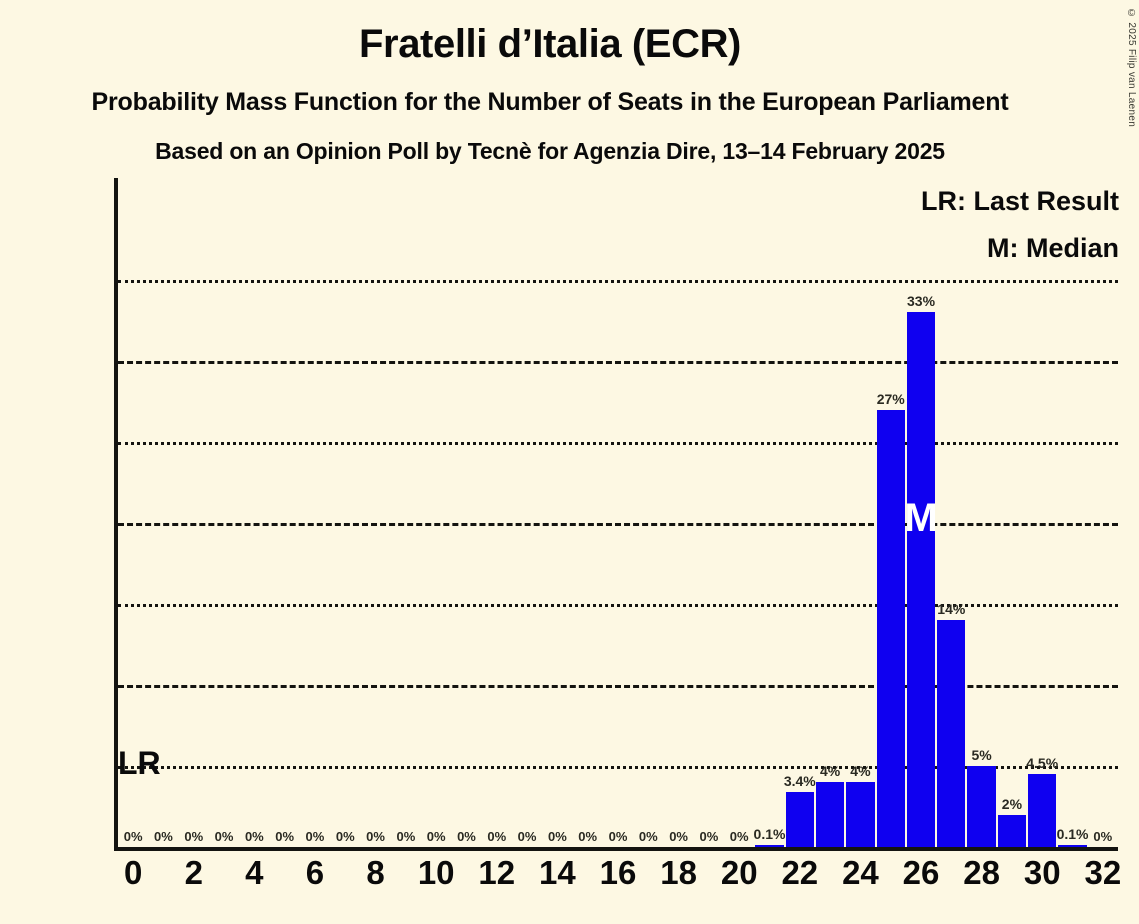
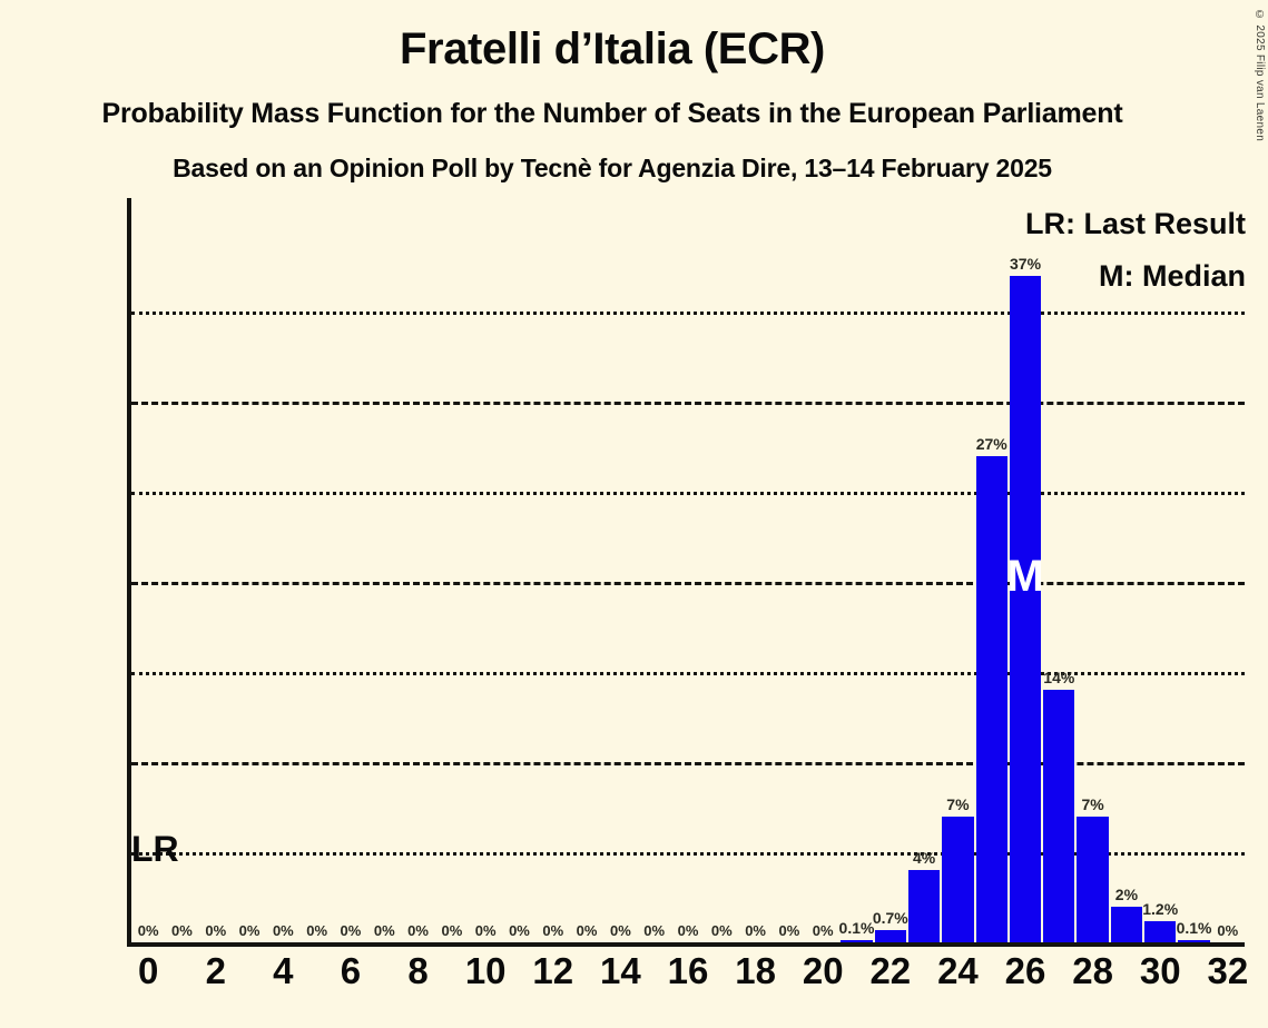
22: 3.4% -> 0.7%
24: 4% -> 7%
26: 33% -> 37%
28: 5% -> 7%
30: 4.5% -> 1.2%
